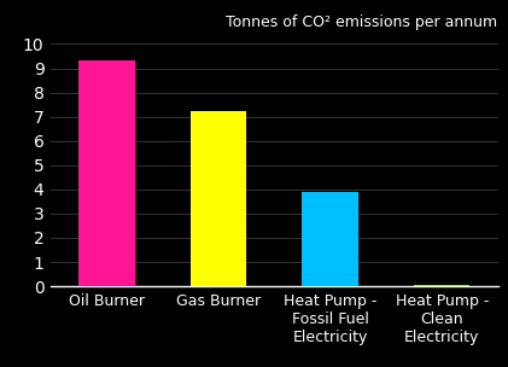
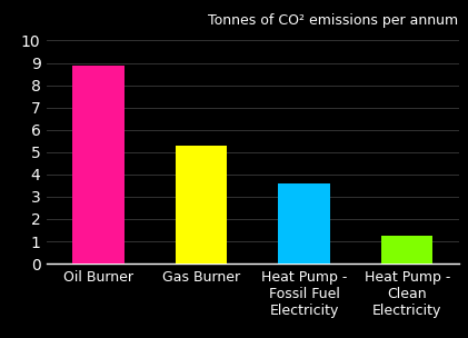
Oil Burner: 9.35 -> 8.90
Gas Burner: 7.25 -> 5.30
Heat Pump - Fossil Fuel Electricity: 3.90 -> 3.60
Heat Pump - Clean Electricity: 0.07 -> 1.25
